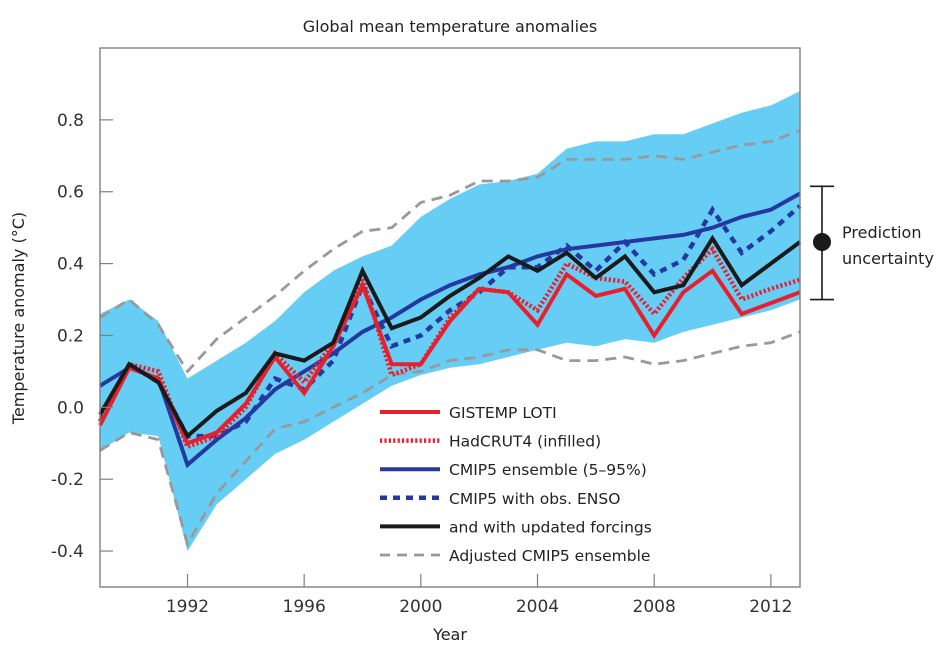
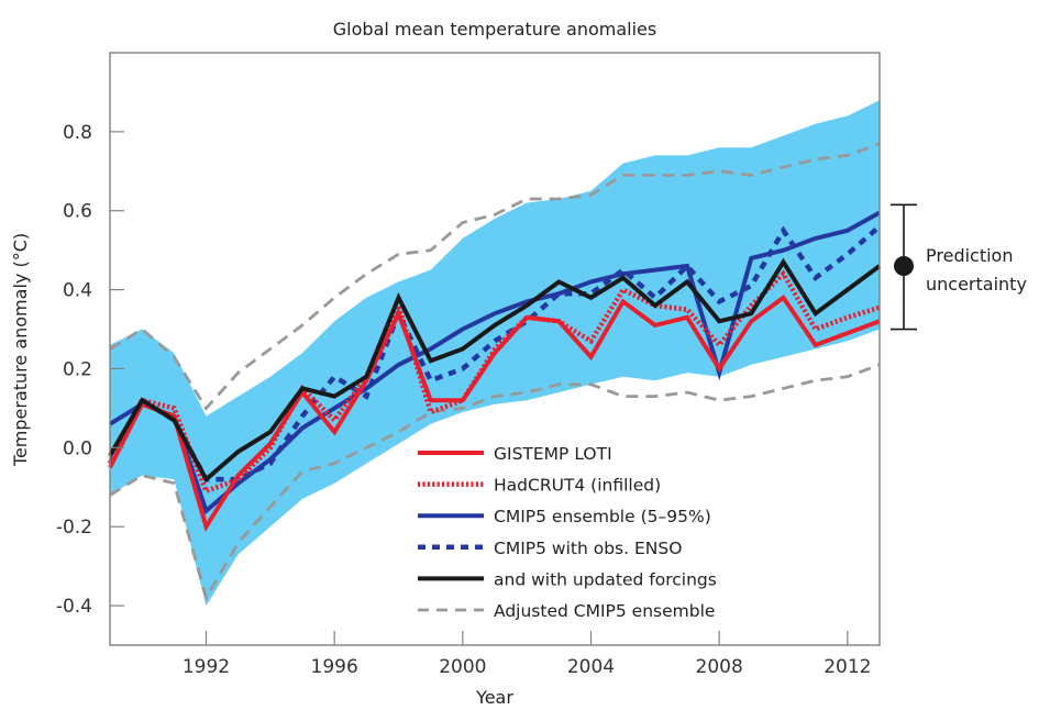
GISTEMP LOTI/1992: -0.10 -> -0.20
CMIP5 with obs. ENSO/1996: 0.05 -> 0.18
CMIP5 ensemble (5–95%)/2008: 0.47 -> 0.19
